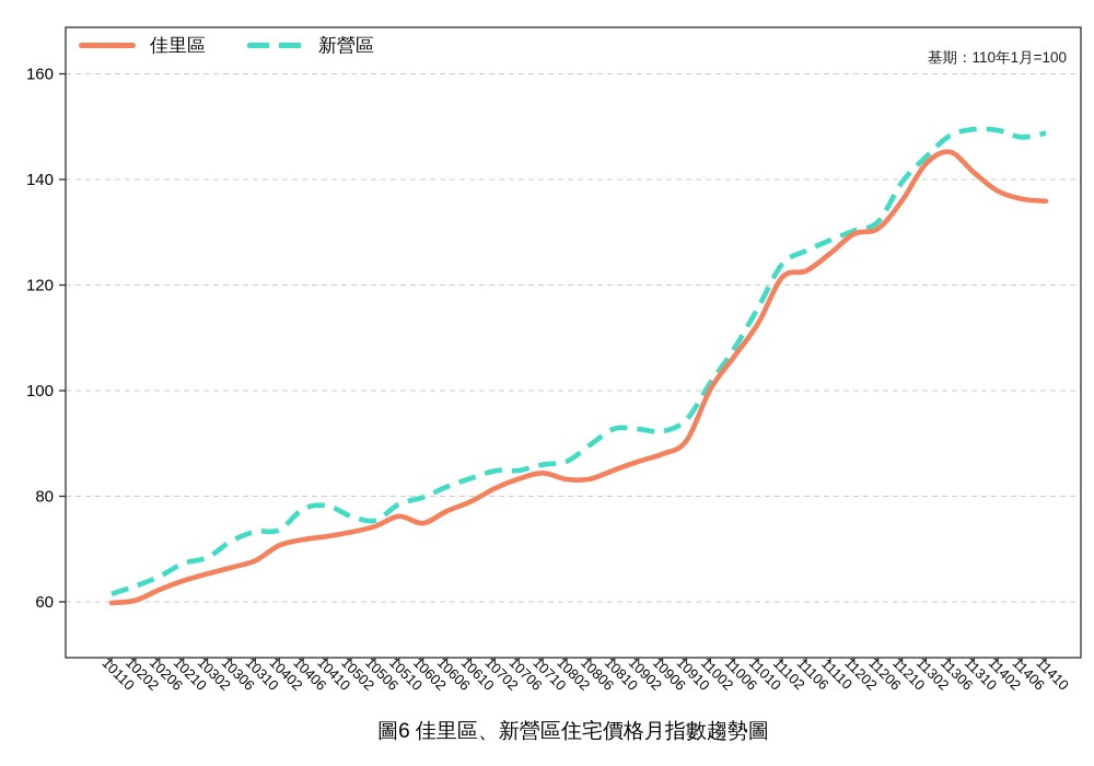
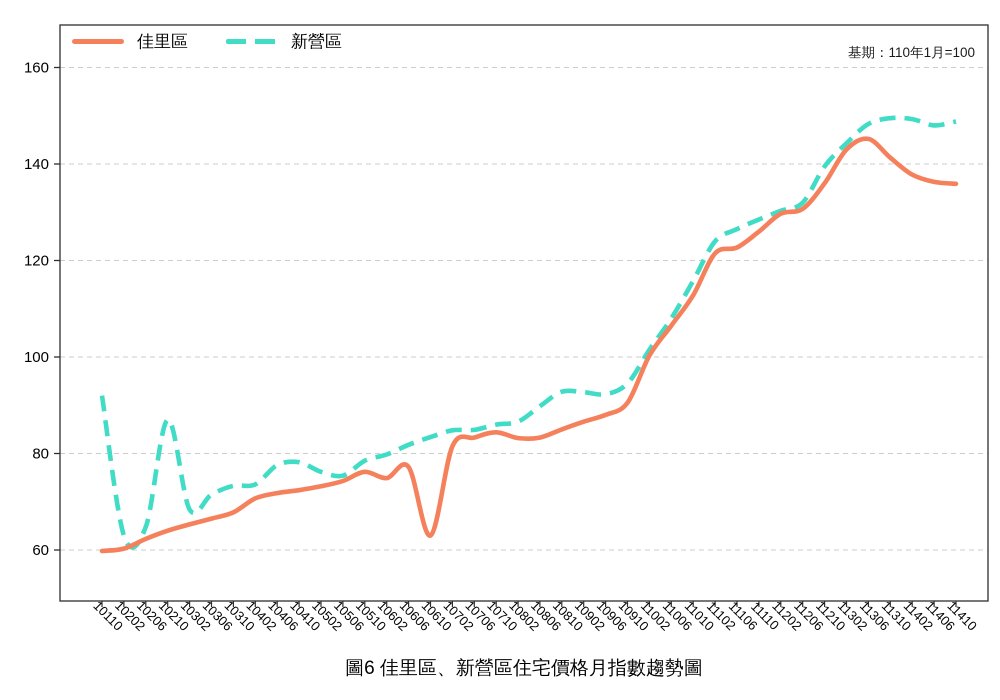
新營區/10110: 62 -> 92
新營區/10210: 67 -> 87
佳里區/10610: 79 -> 63
